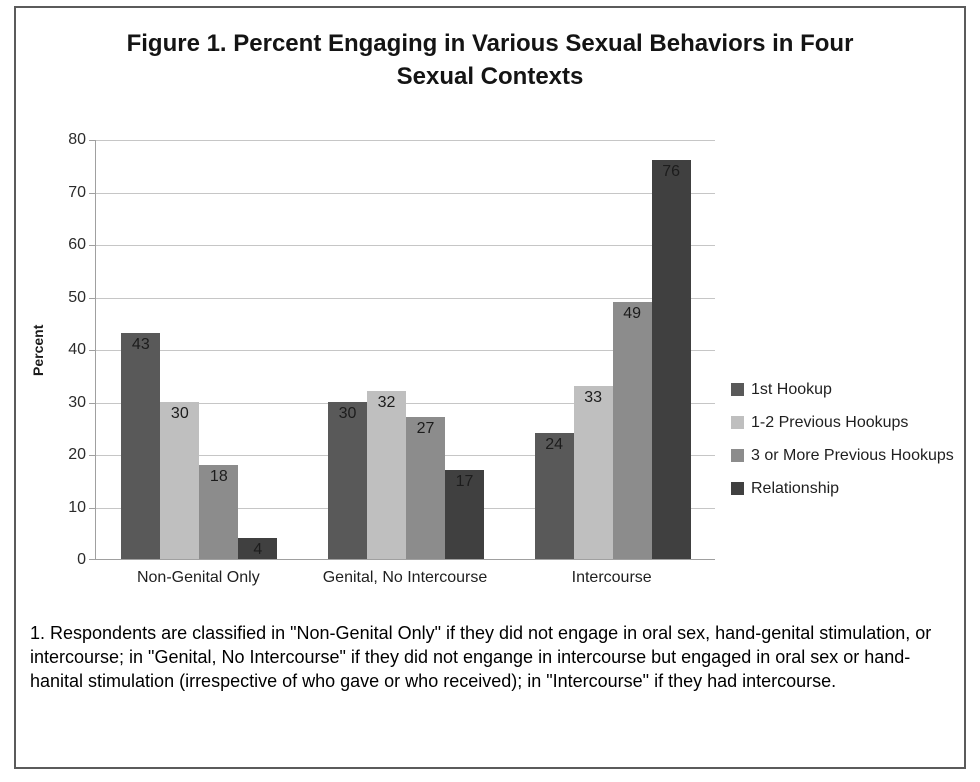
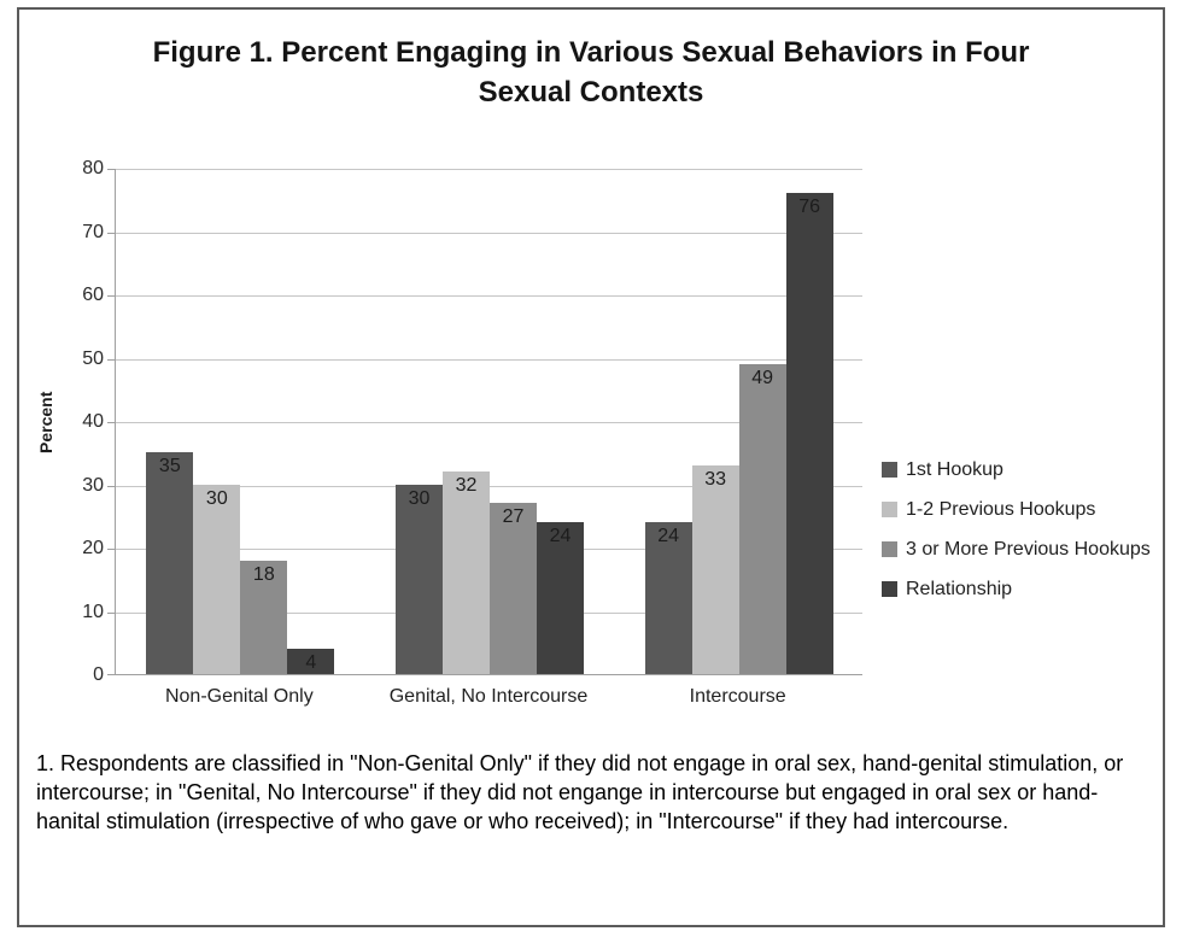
1st Hookup/Non-Genital Only: 43 -> 35
Relationship/Genital, No Intercourse: 17 -> 24
